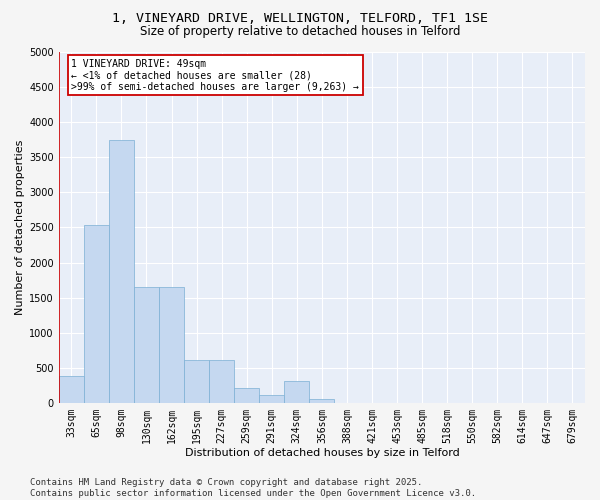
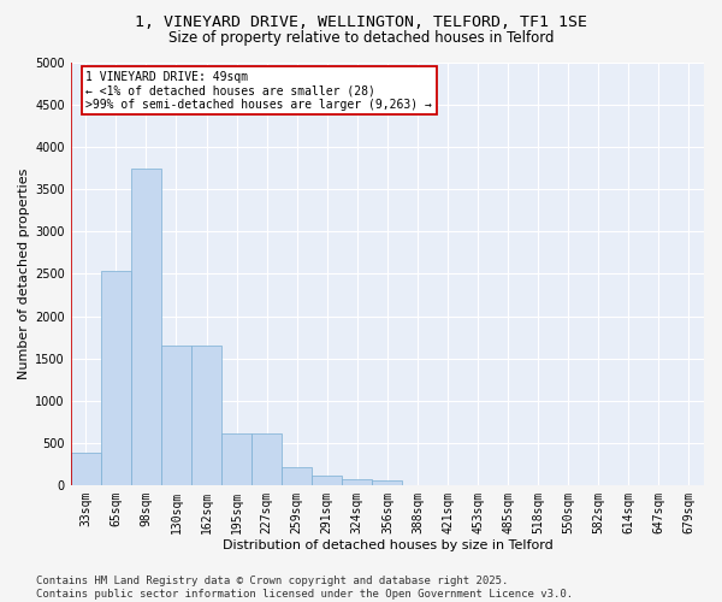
324sqm: 320 -> 70
